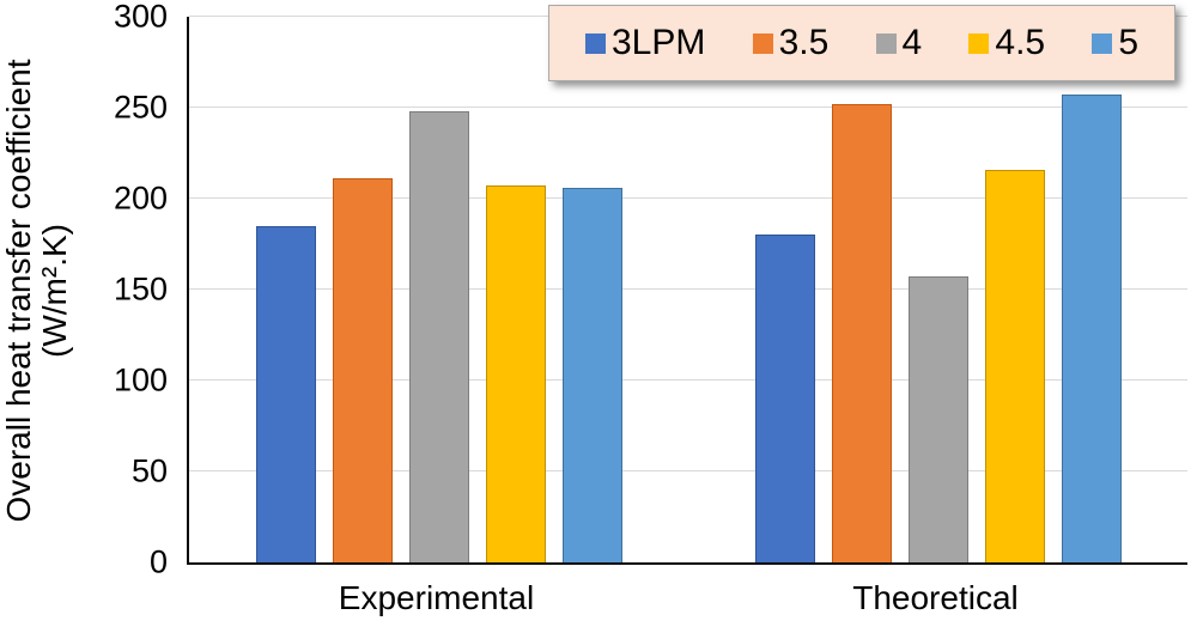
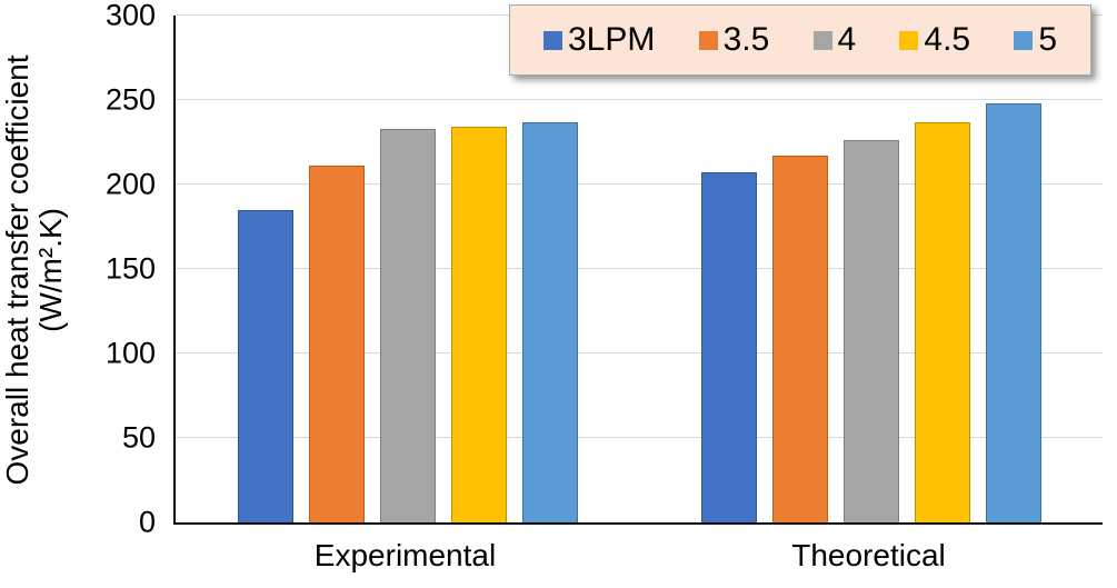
4/Experimental: 248 -> 233
4.5/Experimental: 207 -> 234
5/Experimental: 206 -> 237
3LPM/Theoretical: 180 -> 207
3.5/Theoretical: 252 -> 217
4/Theoretical: 157 -> 226
4.5/Theoretical: 216 -> 237
5/Theoretical: 257 -> 248
